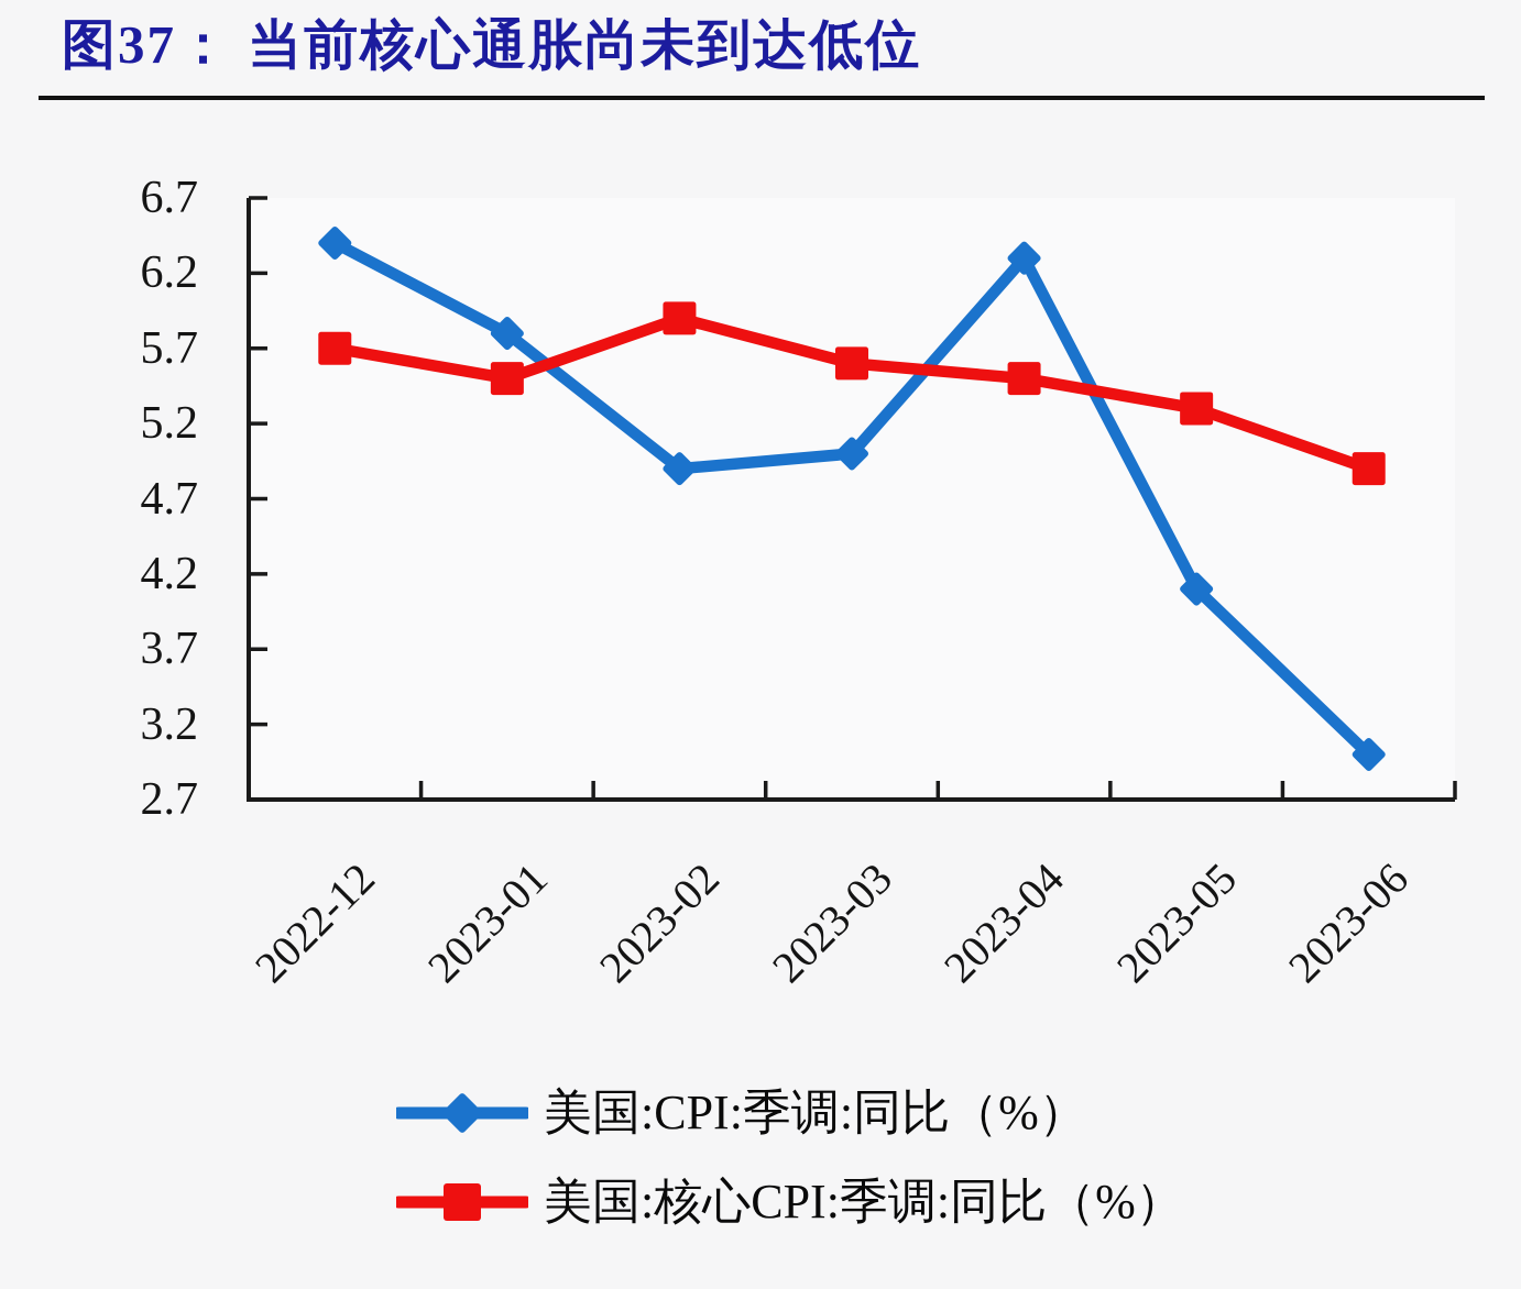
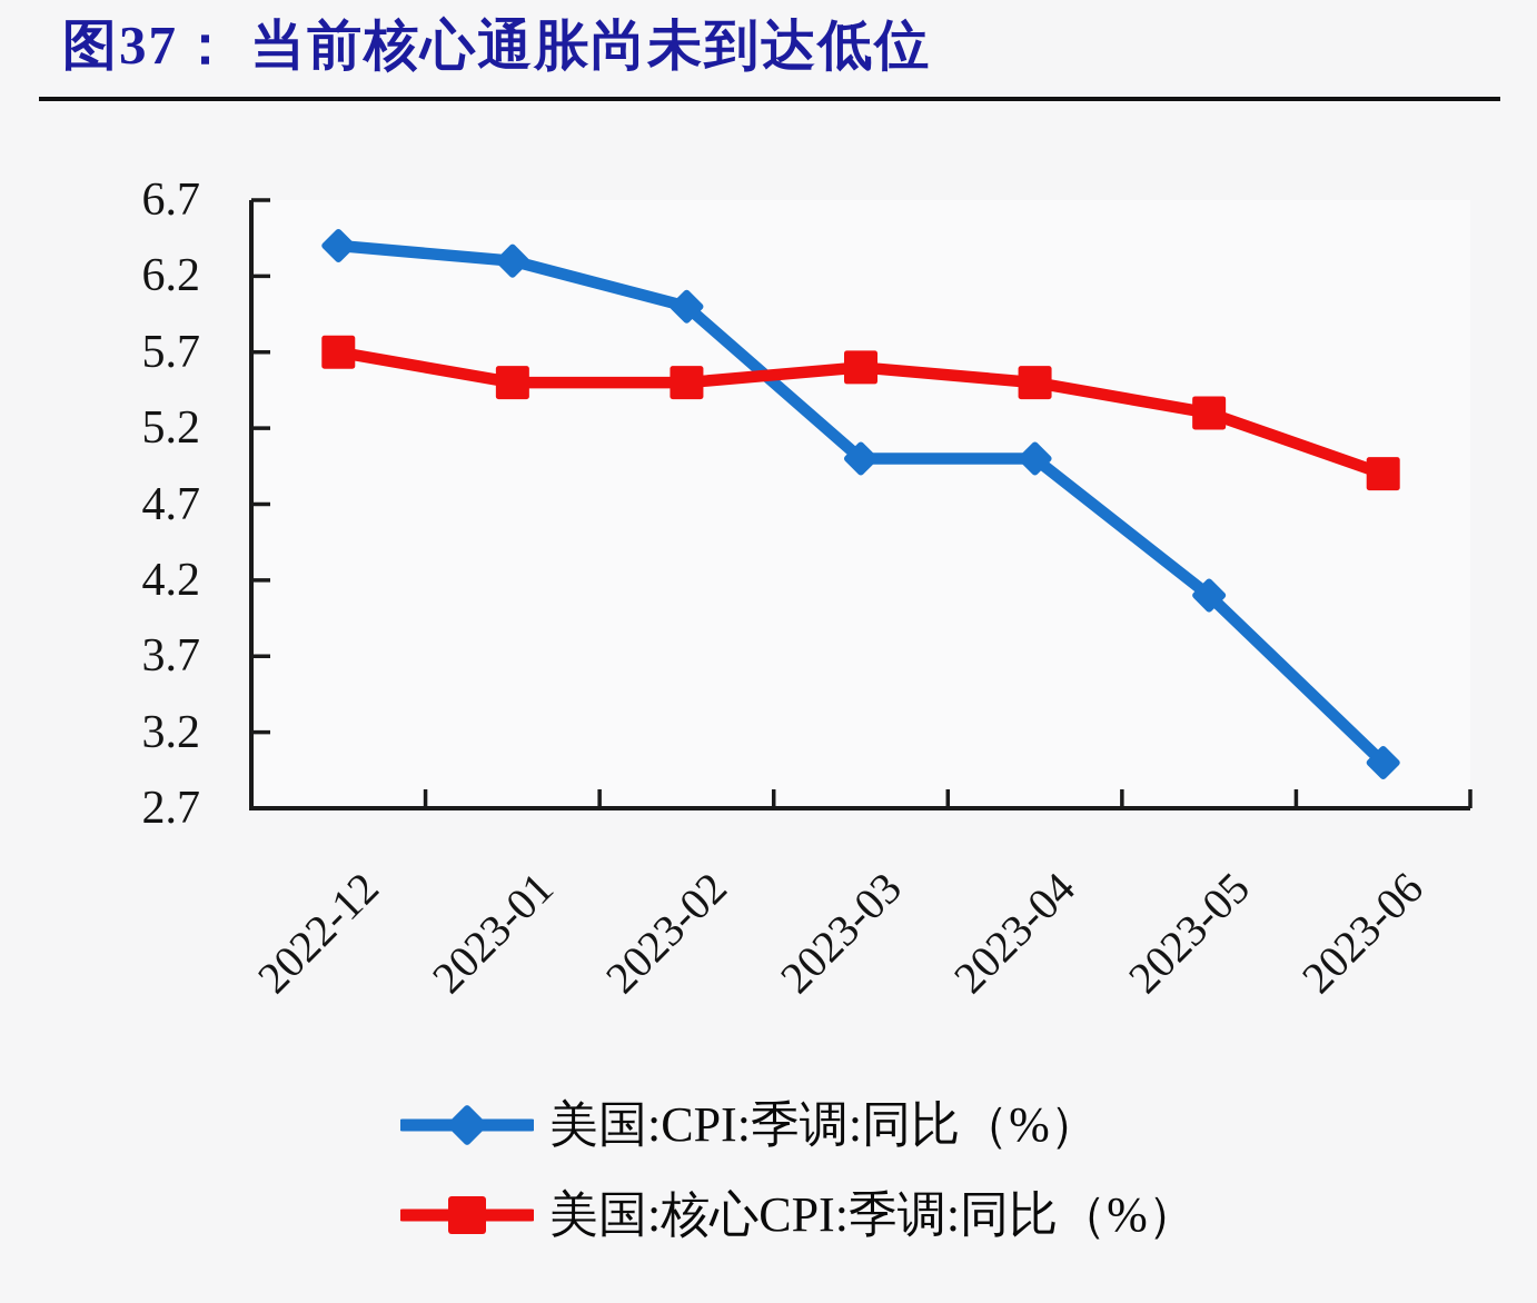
美国:CPI:季调:同比（%）/2023-01: 5.8 -> 6.3
美国:CPI:季调:同比（%）/2023-02: 4.9 -> 6.0
美国:核心CPI:季调:同比（%）/2023-02: 5.9 -> 5.5
美国:CPI:季调:同比（%）/2023-04: 6.3 -> 5.0
